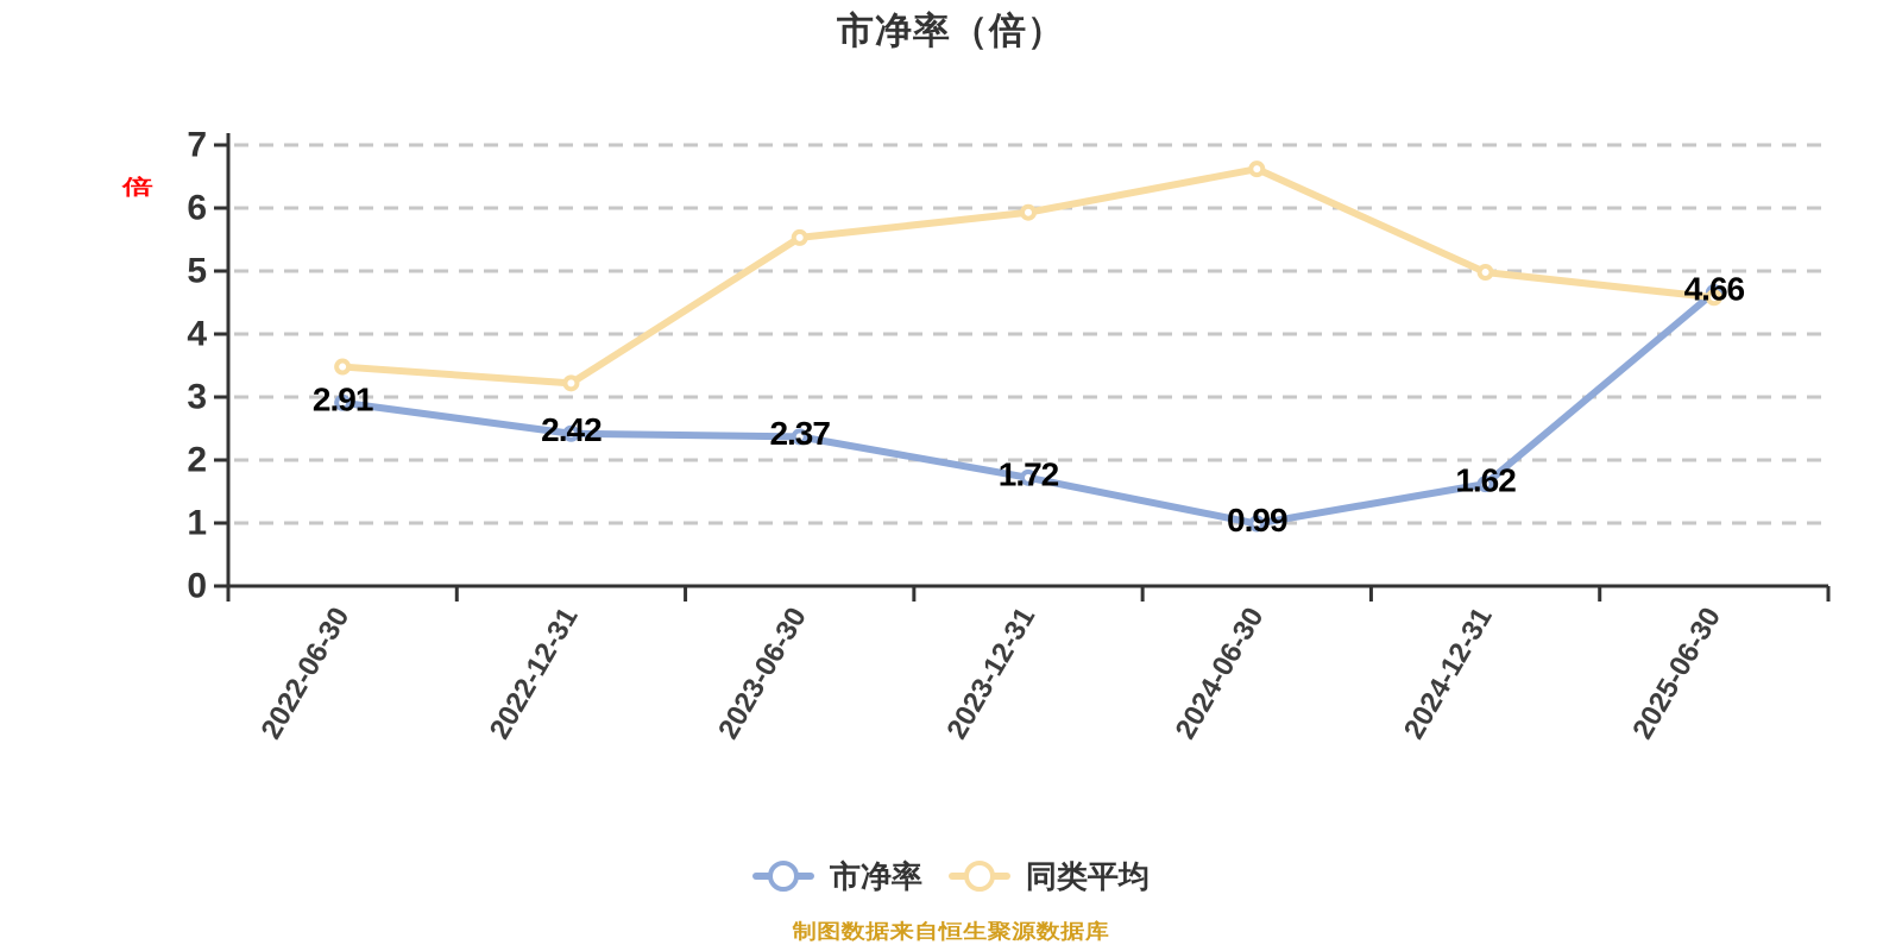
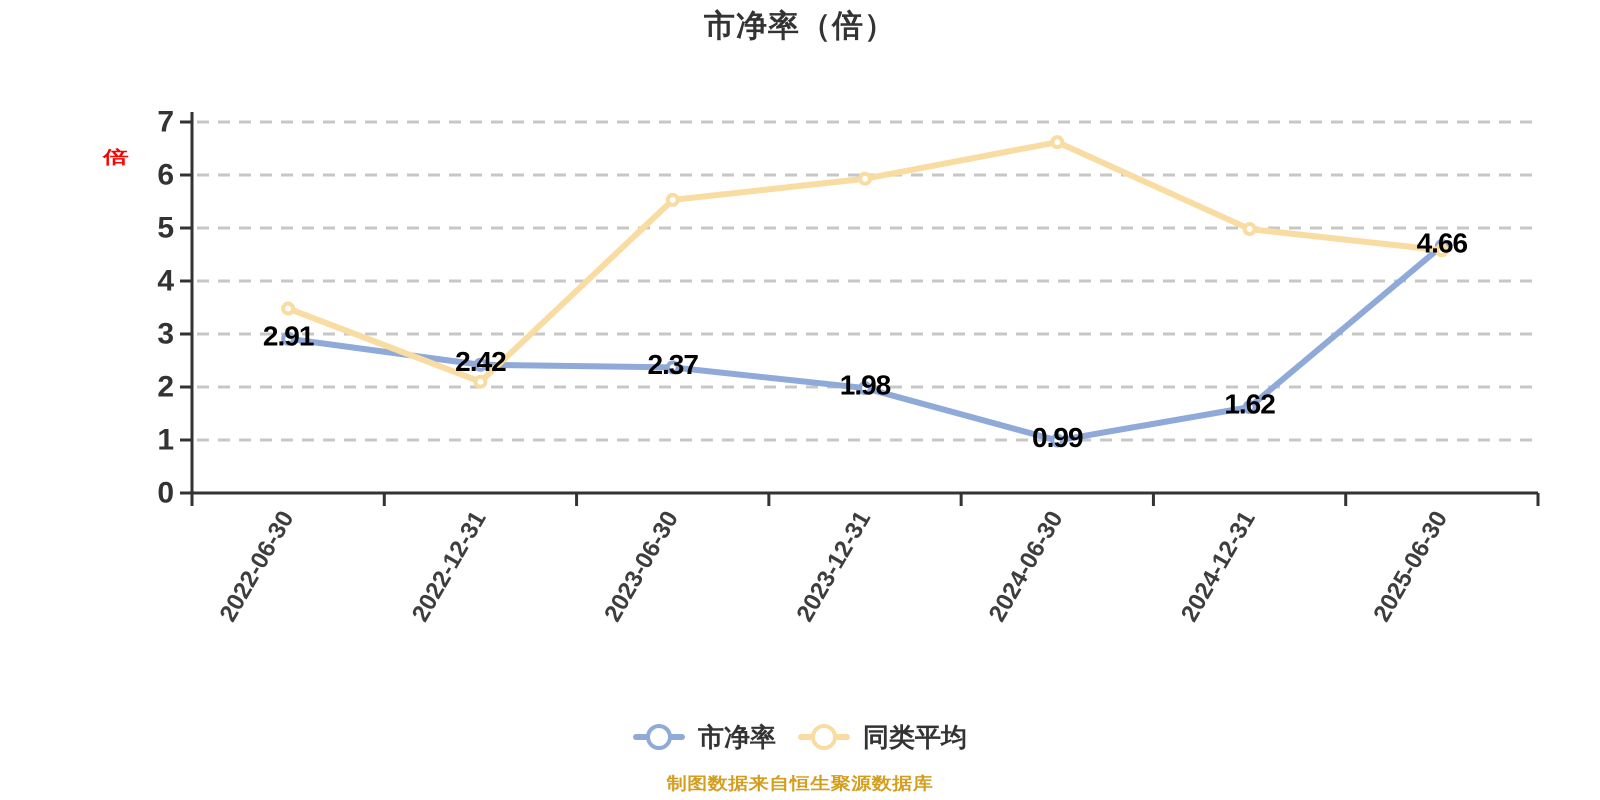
同类平均/2022-12-31: 3.2 -> 2.1
市净率/2023-12-31: 1.72 -> 1.98
